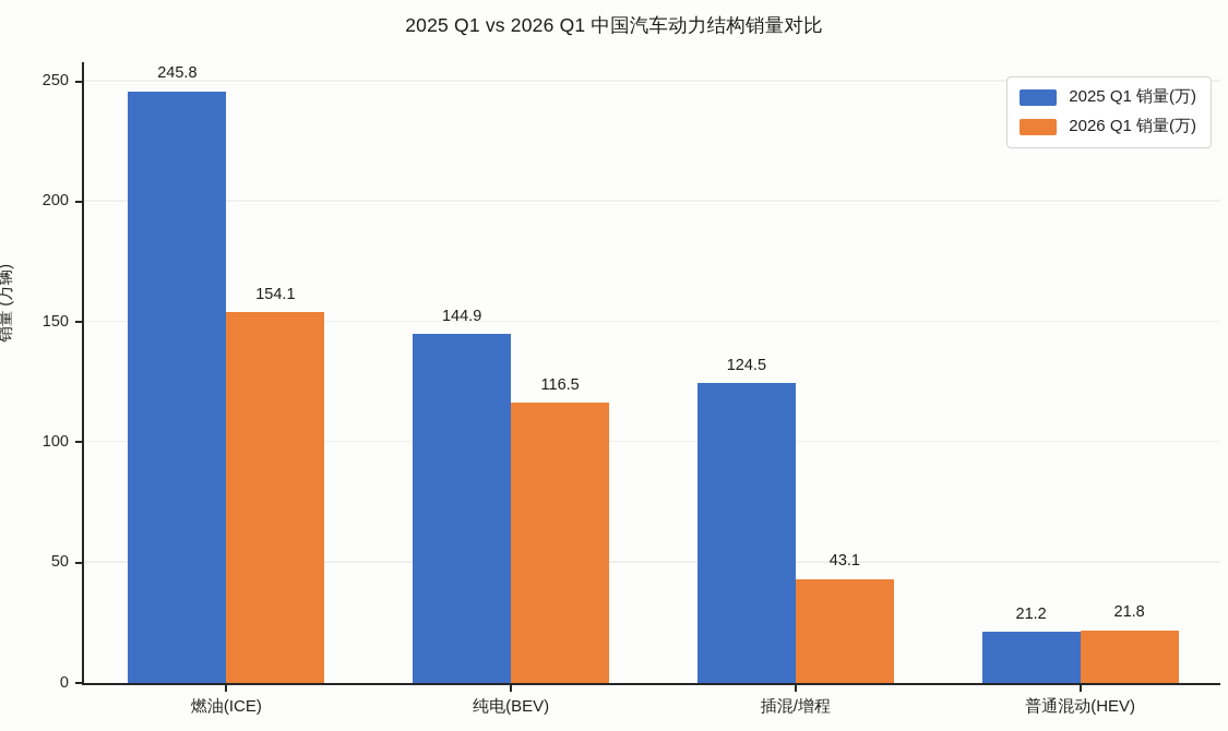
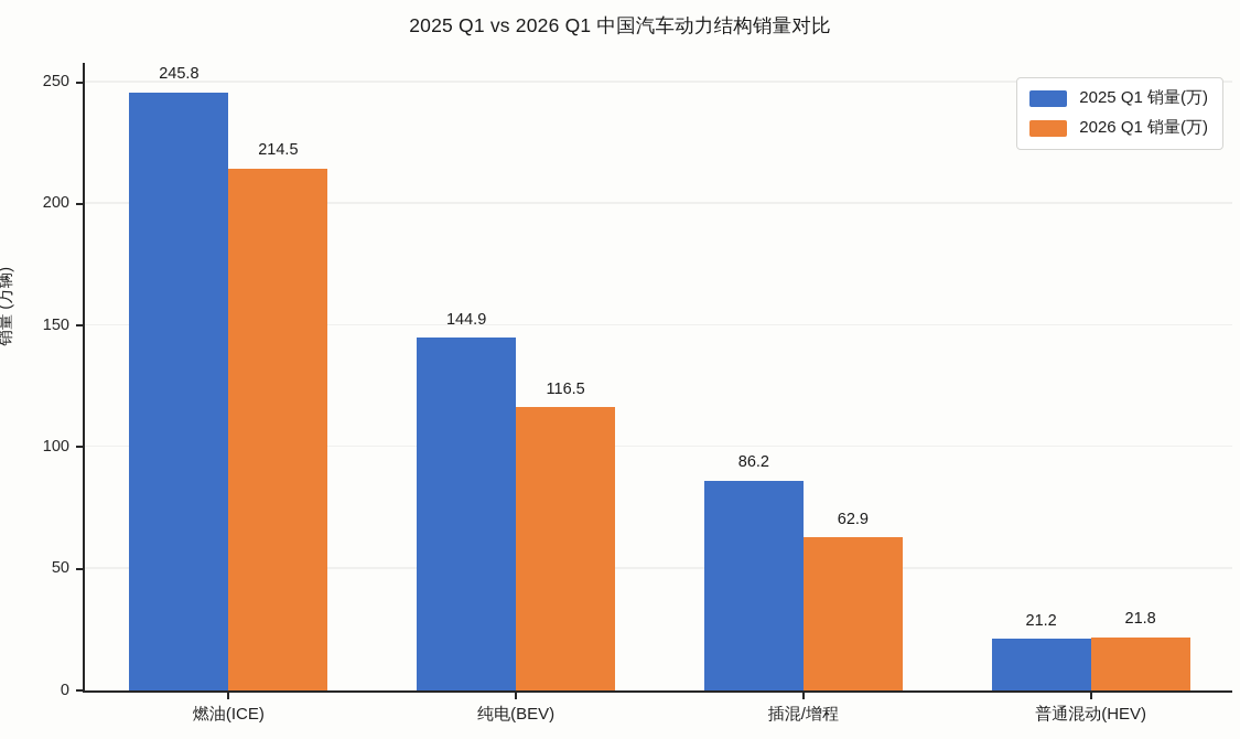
2026 Q1 销量(万)/燃油(ICE): 154.1 -> 214.5
2025 Q1 销量(万)/插混/增程: 124.5 -> 86.2
2026 Q1 销量(万)/插混/增程: 43.1 -> 62.9
